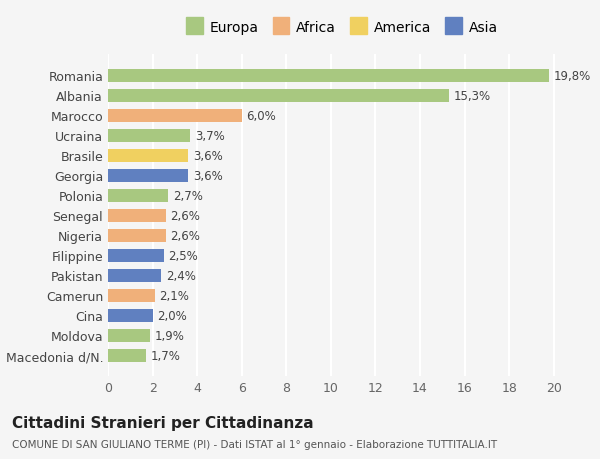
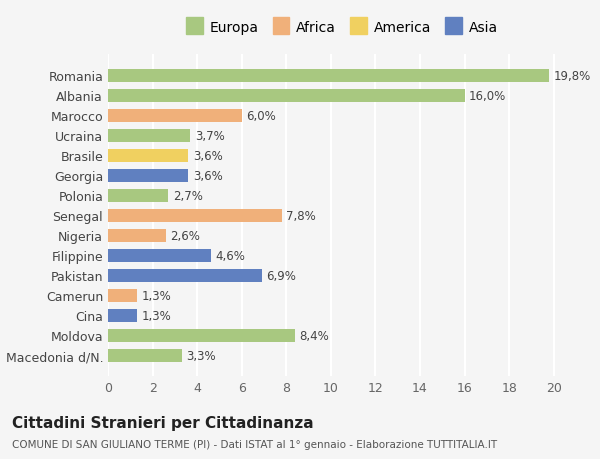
Albania: 15,3% -> 16,0%
Senegal: 2,6% -> 7,8%
Filippine: 2,5% -> 4,6%
Pakistan: 2,4% -> 6,9%
Camerun: 2,1% -> 1,3%
Cina: 2,0% -> 1,3%
Moldova: 1,9% -> 8,4%
Macedonia d/N.: 1,7% -> 3,3%
